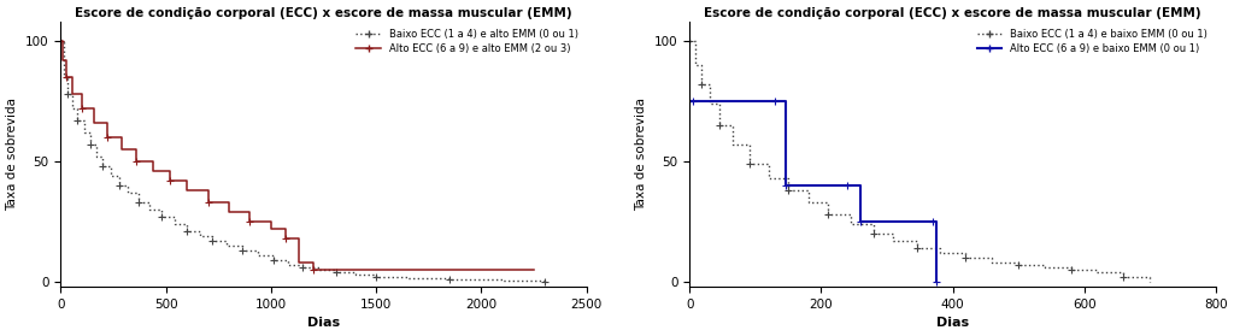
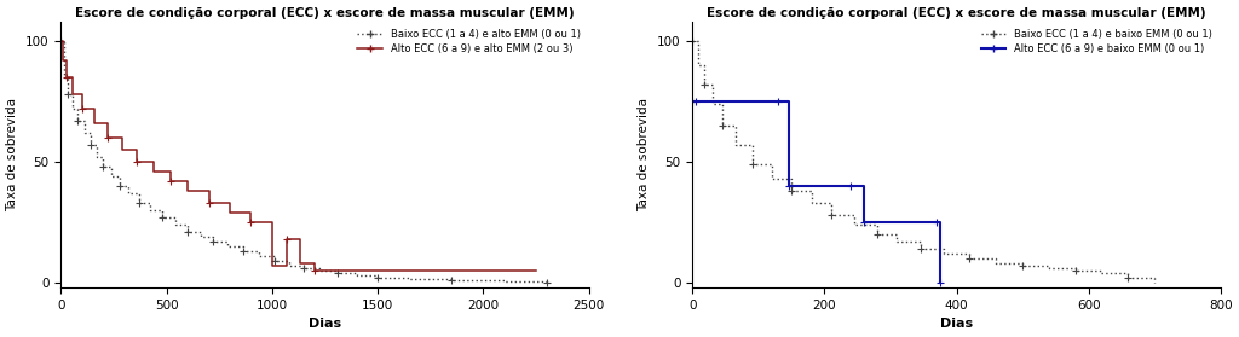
Alto ECC (6 a 9) e alto EMM (2 ou 3)/1000: 22 -> 7
